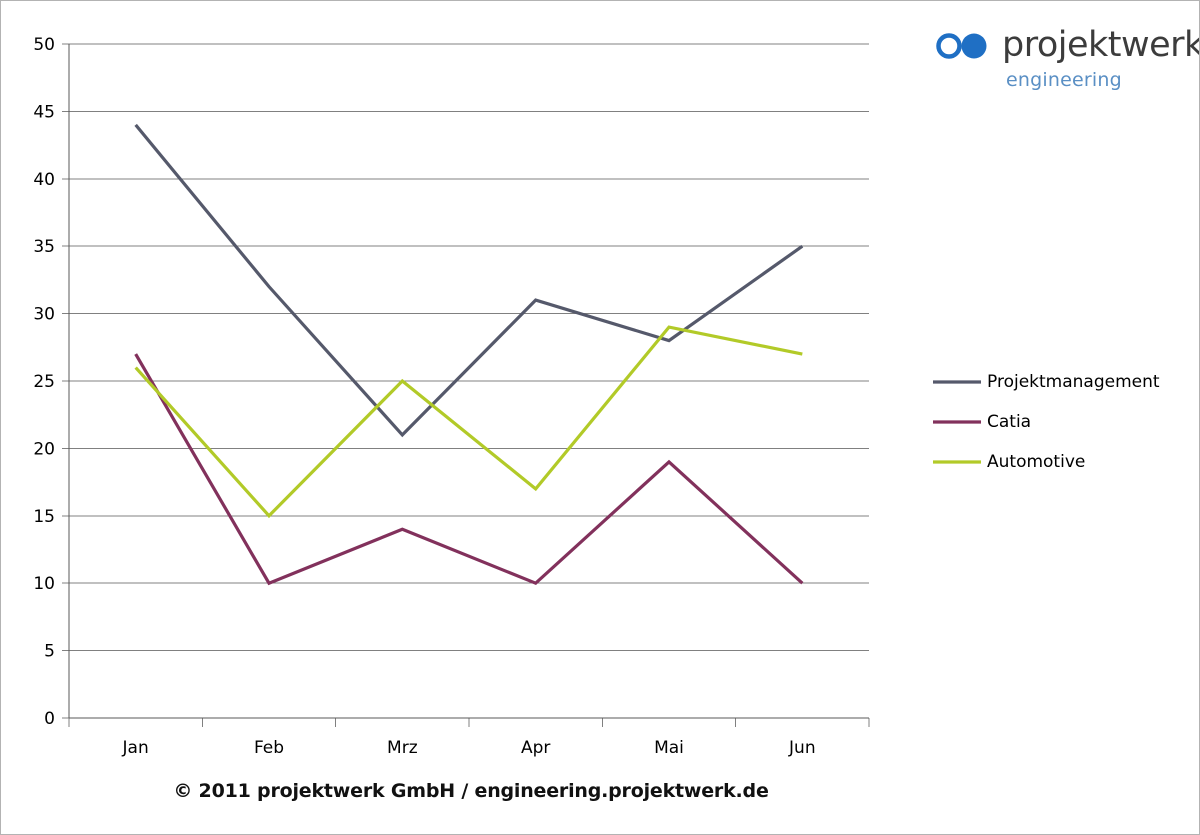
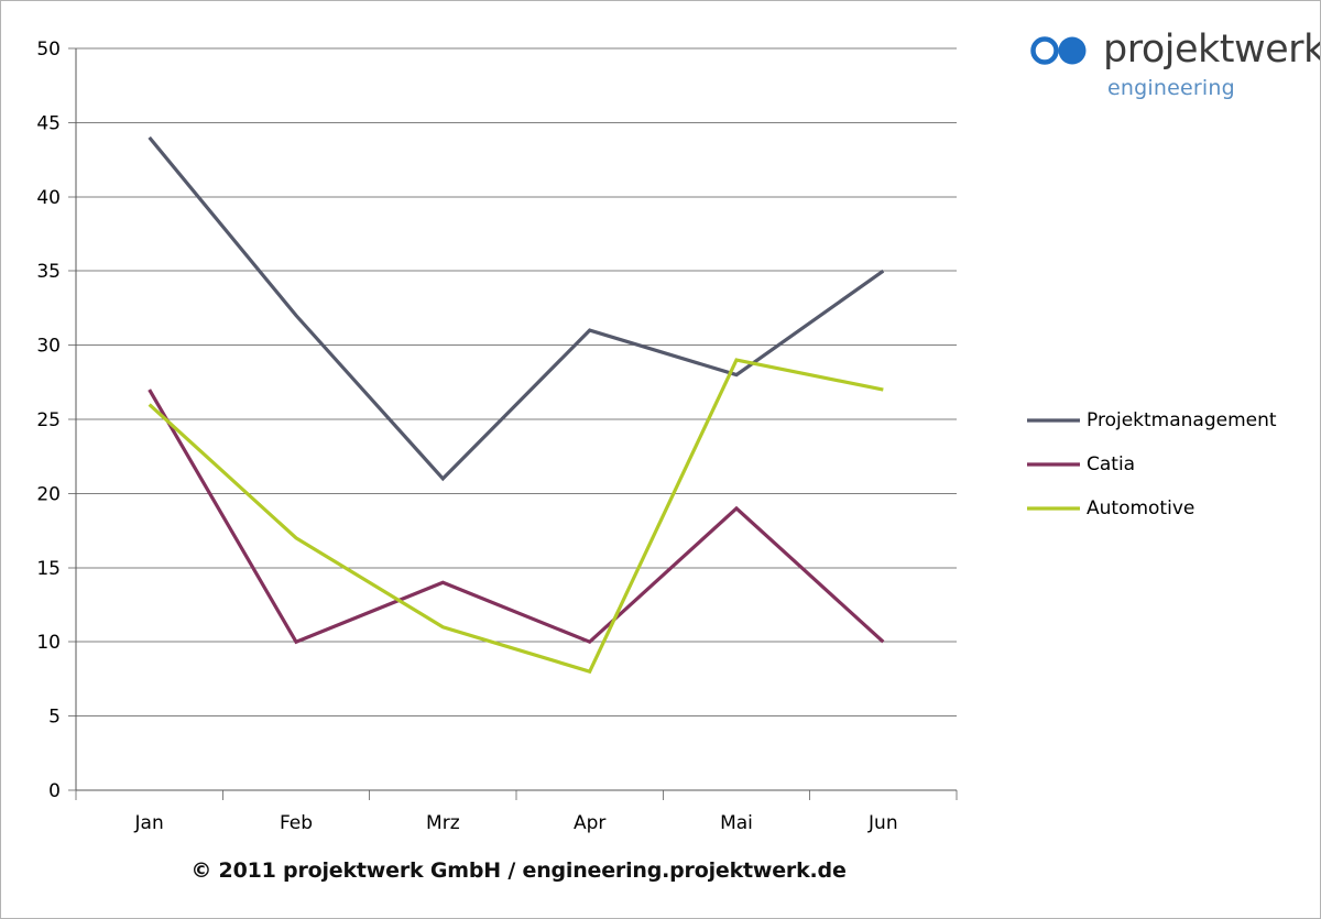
Automotive/Feb: 15 -> 17
Automotive/Mrz: 25 -> 11
Automotive/Apr: 17 -> 8
